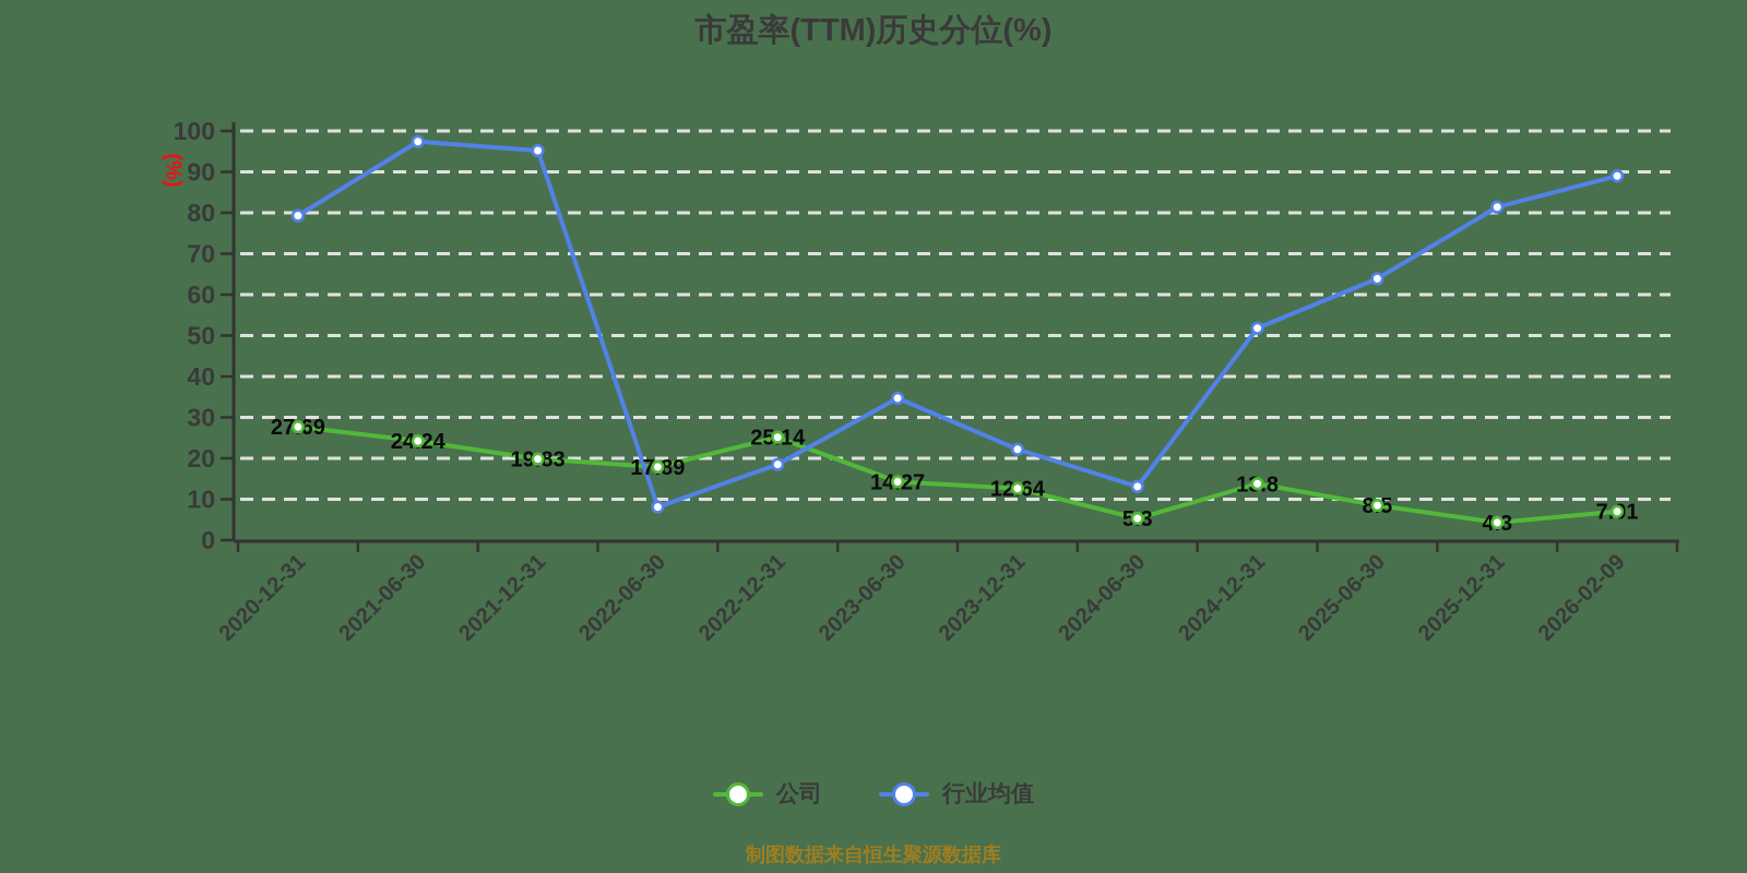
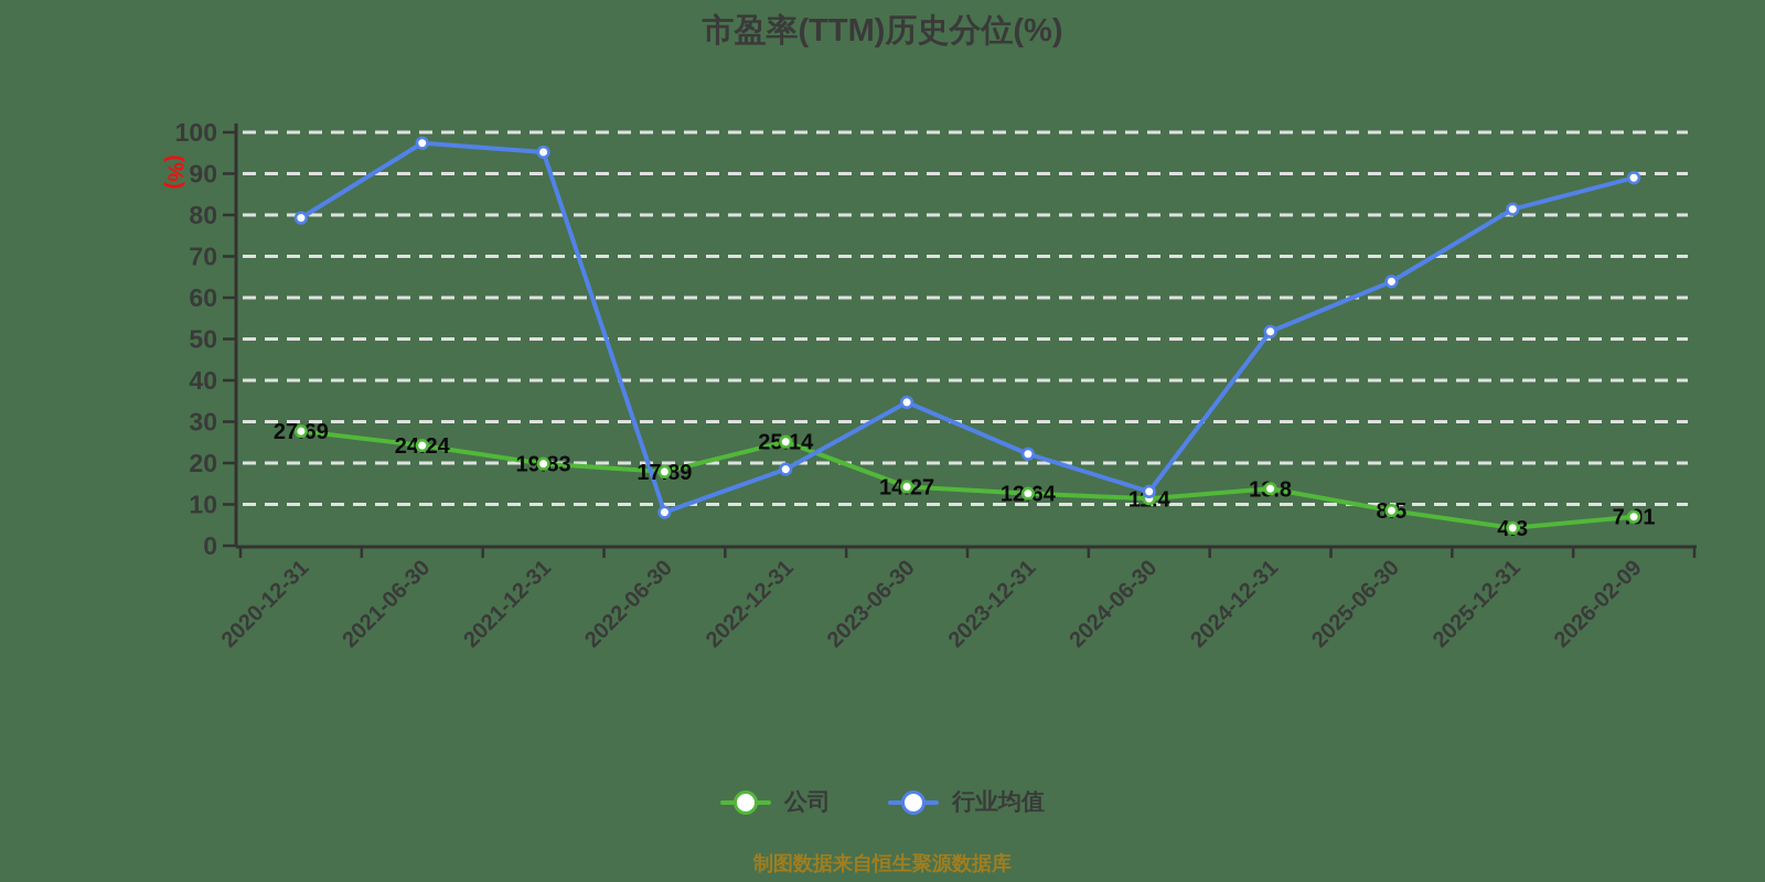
公司/2024-06-30: 5.3 -> 11.4
